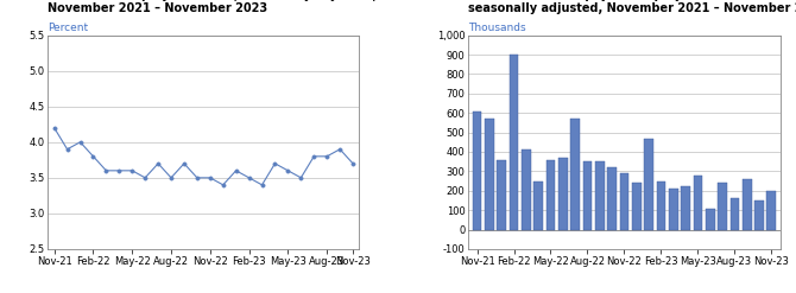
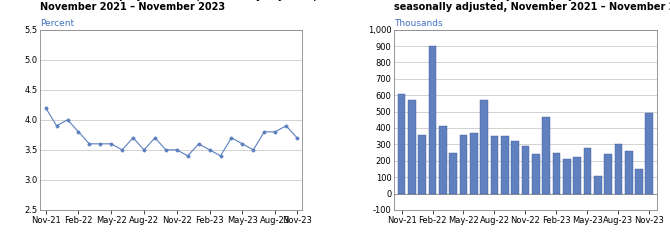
Aug-23: 160 -> 300
Nov-23: 200 -> 490
